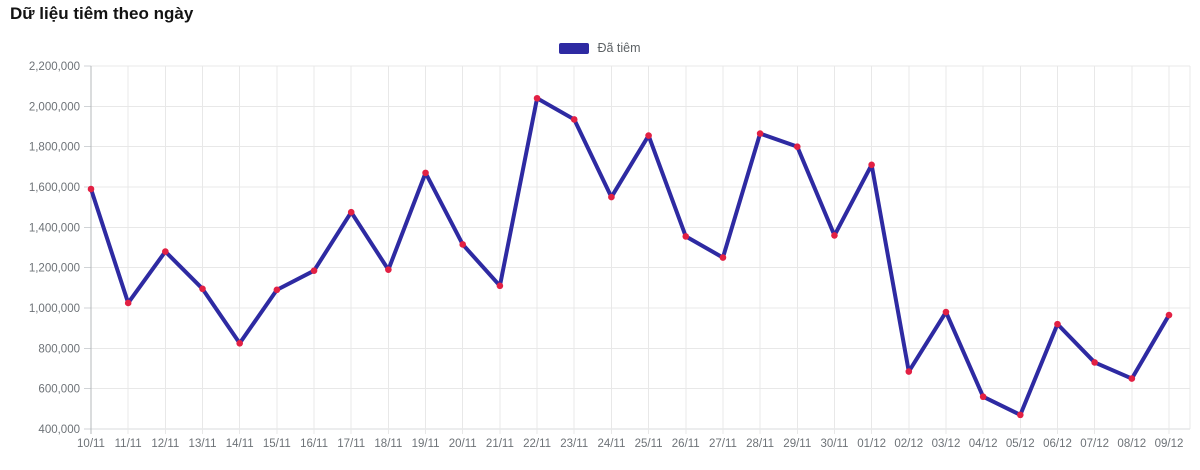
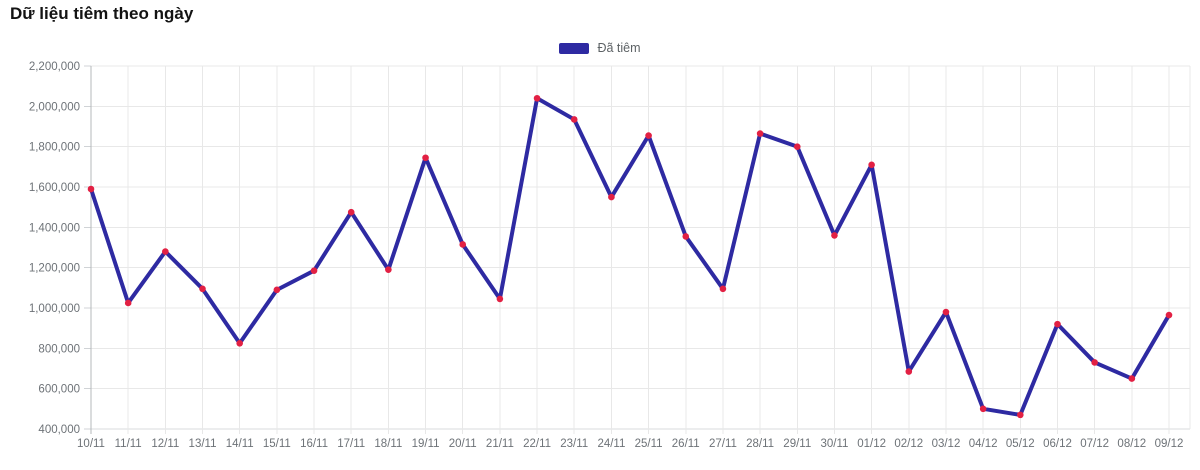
19/11: 1670000 -> 1740000
21/11: 1110000 -> 1040000
27/11: 1250000 -> 1100000
04/12: 560000 -> 500000
